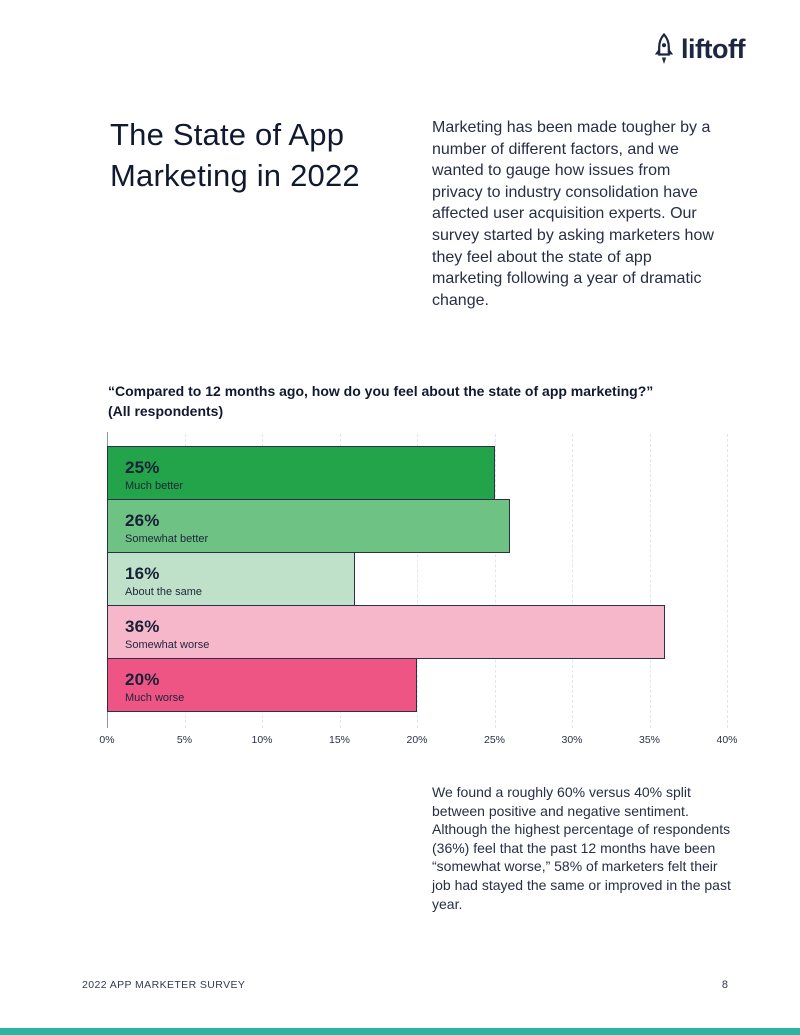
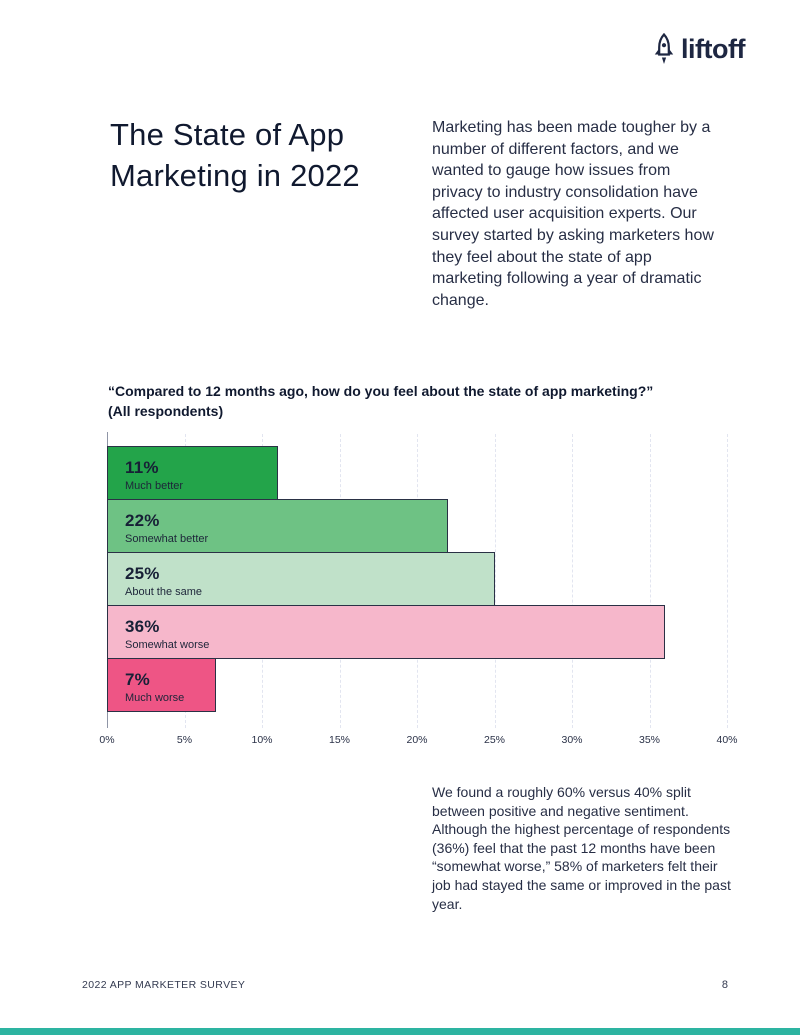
Much better: 25% -> 11%
Somewhat better: 26% -> 22%
About the same: 16% -> 25%
Much worse: 20% -> 7%
